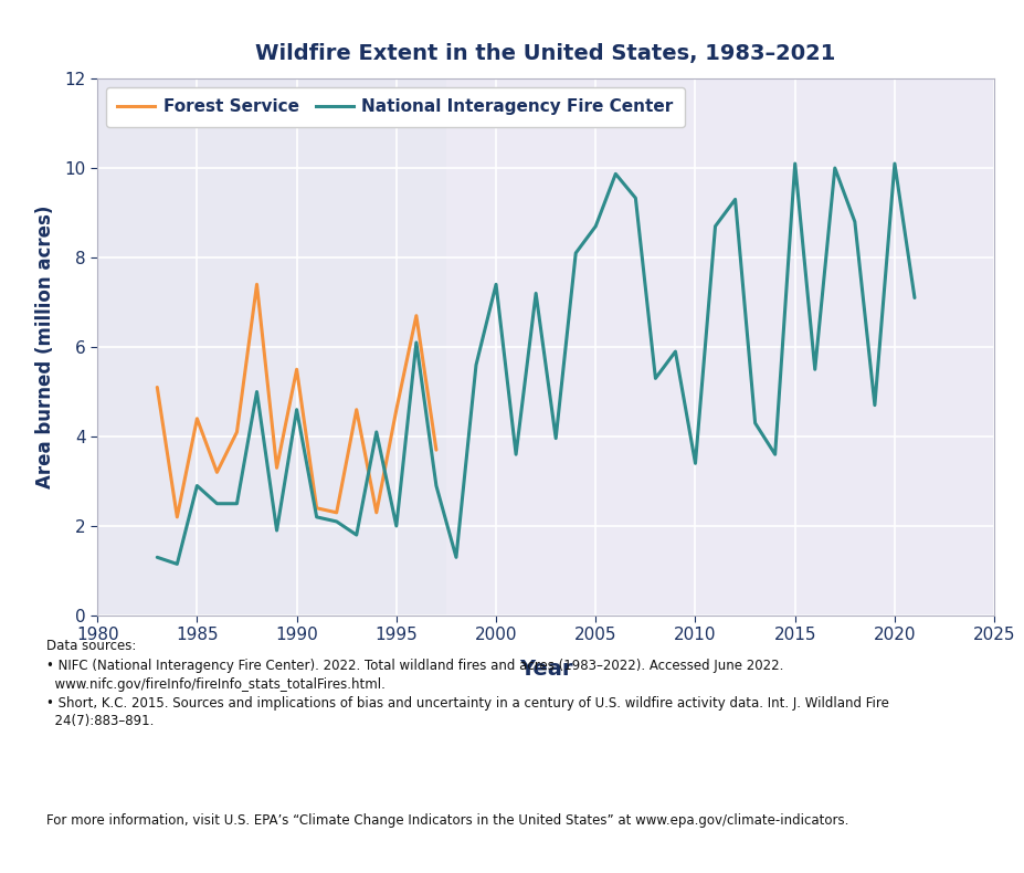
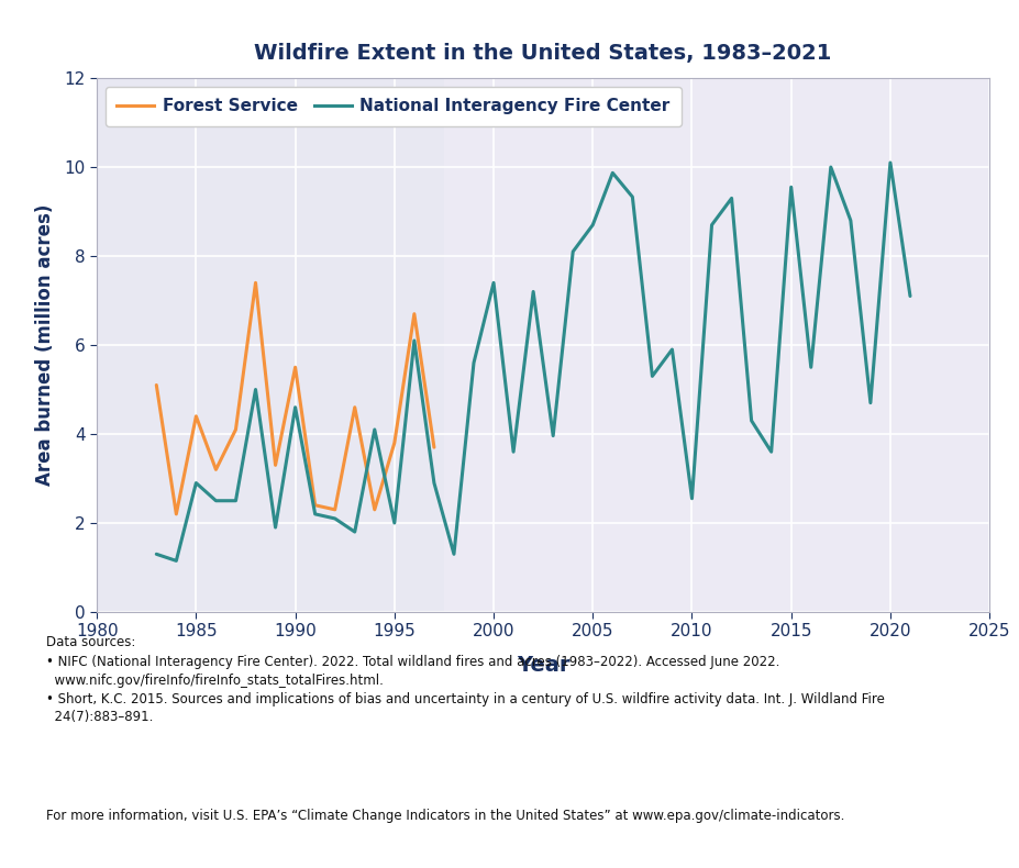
Forest Service/1995: 4.6 -> 3.8
National Interagency Fire Center/2010: 3.40 -> 2.55
National Interagency Fire Center/2015: 10.10 -> 9.55
